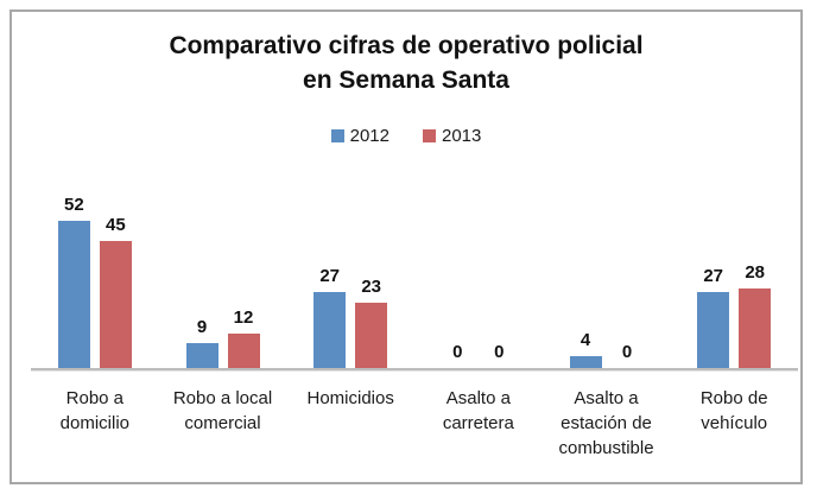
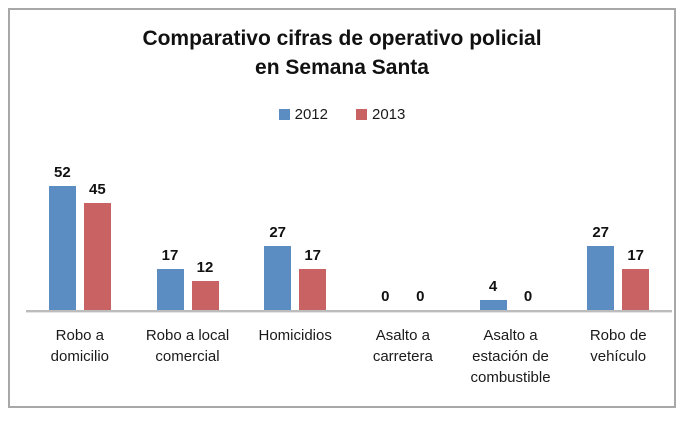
2012/Robo a local comercial: 9 -> 17
2013/Homicidios: 23 -> 17
2013/Robo de vehículo: 28 -> 17
